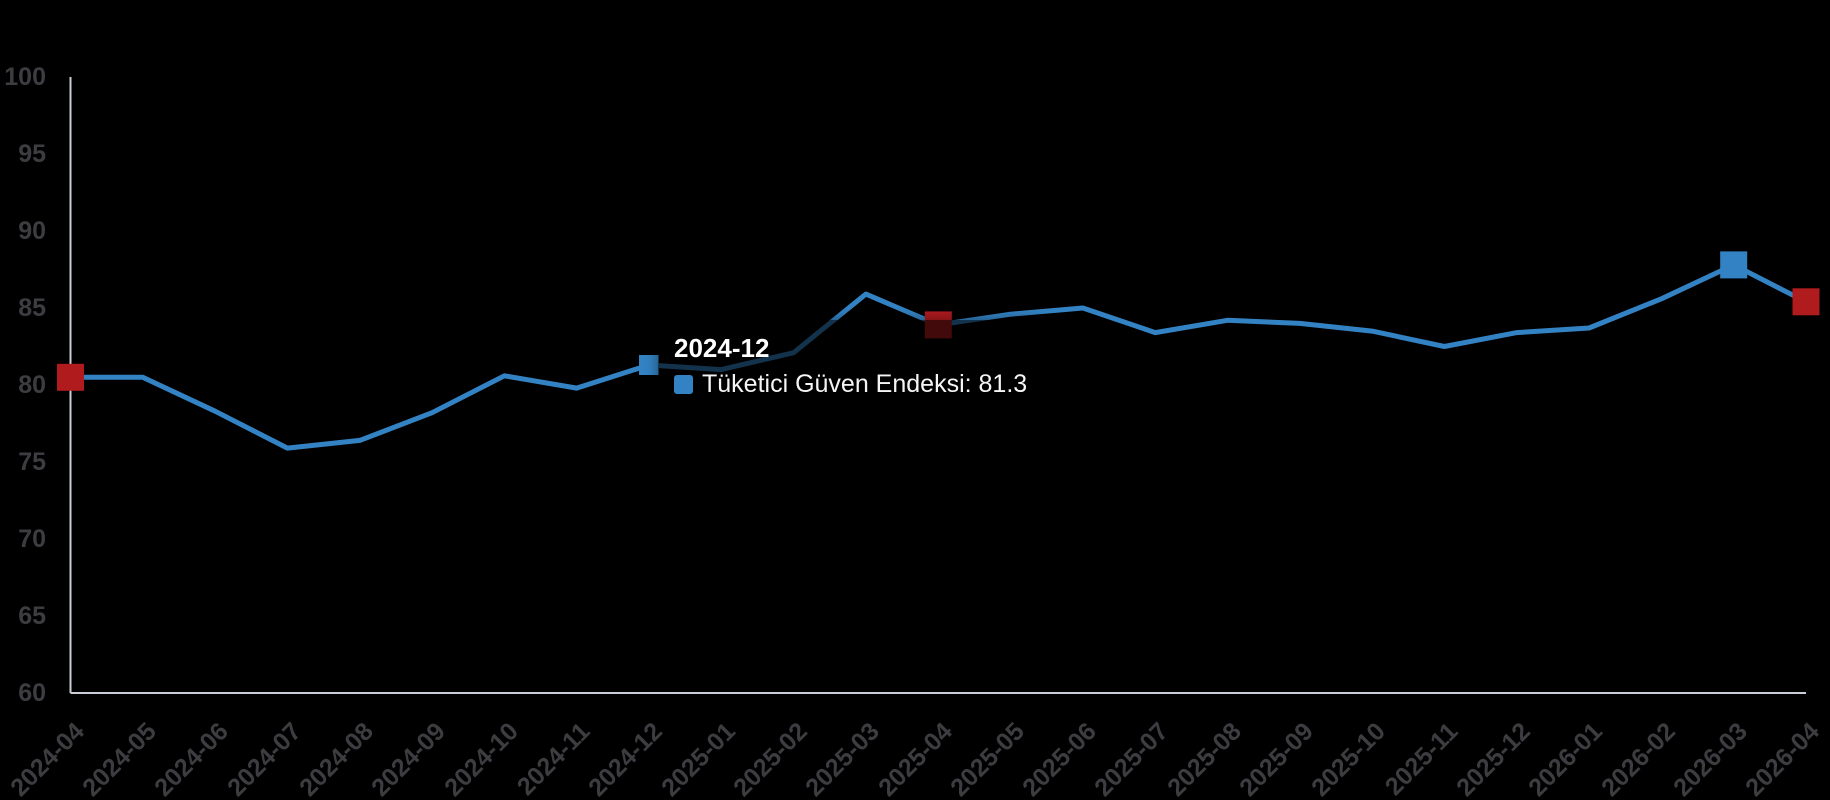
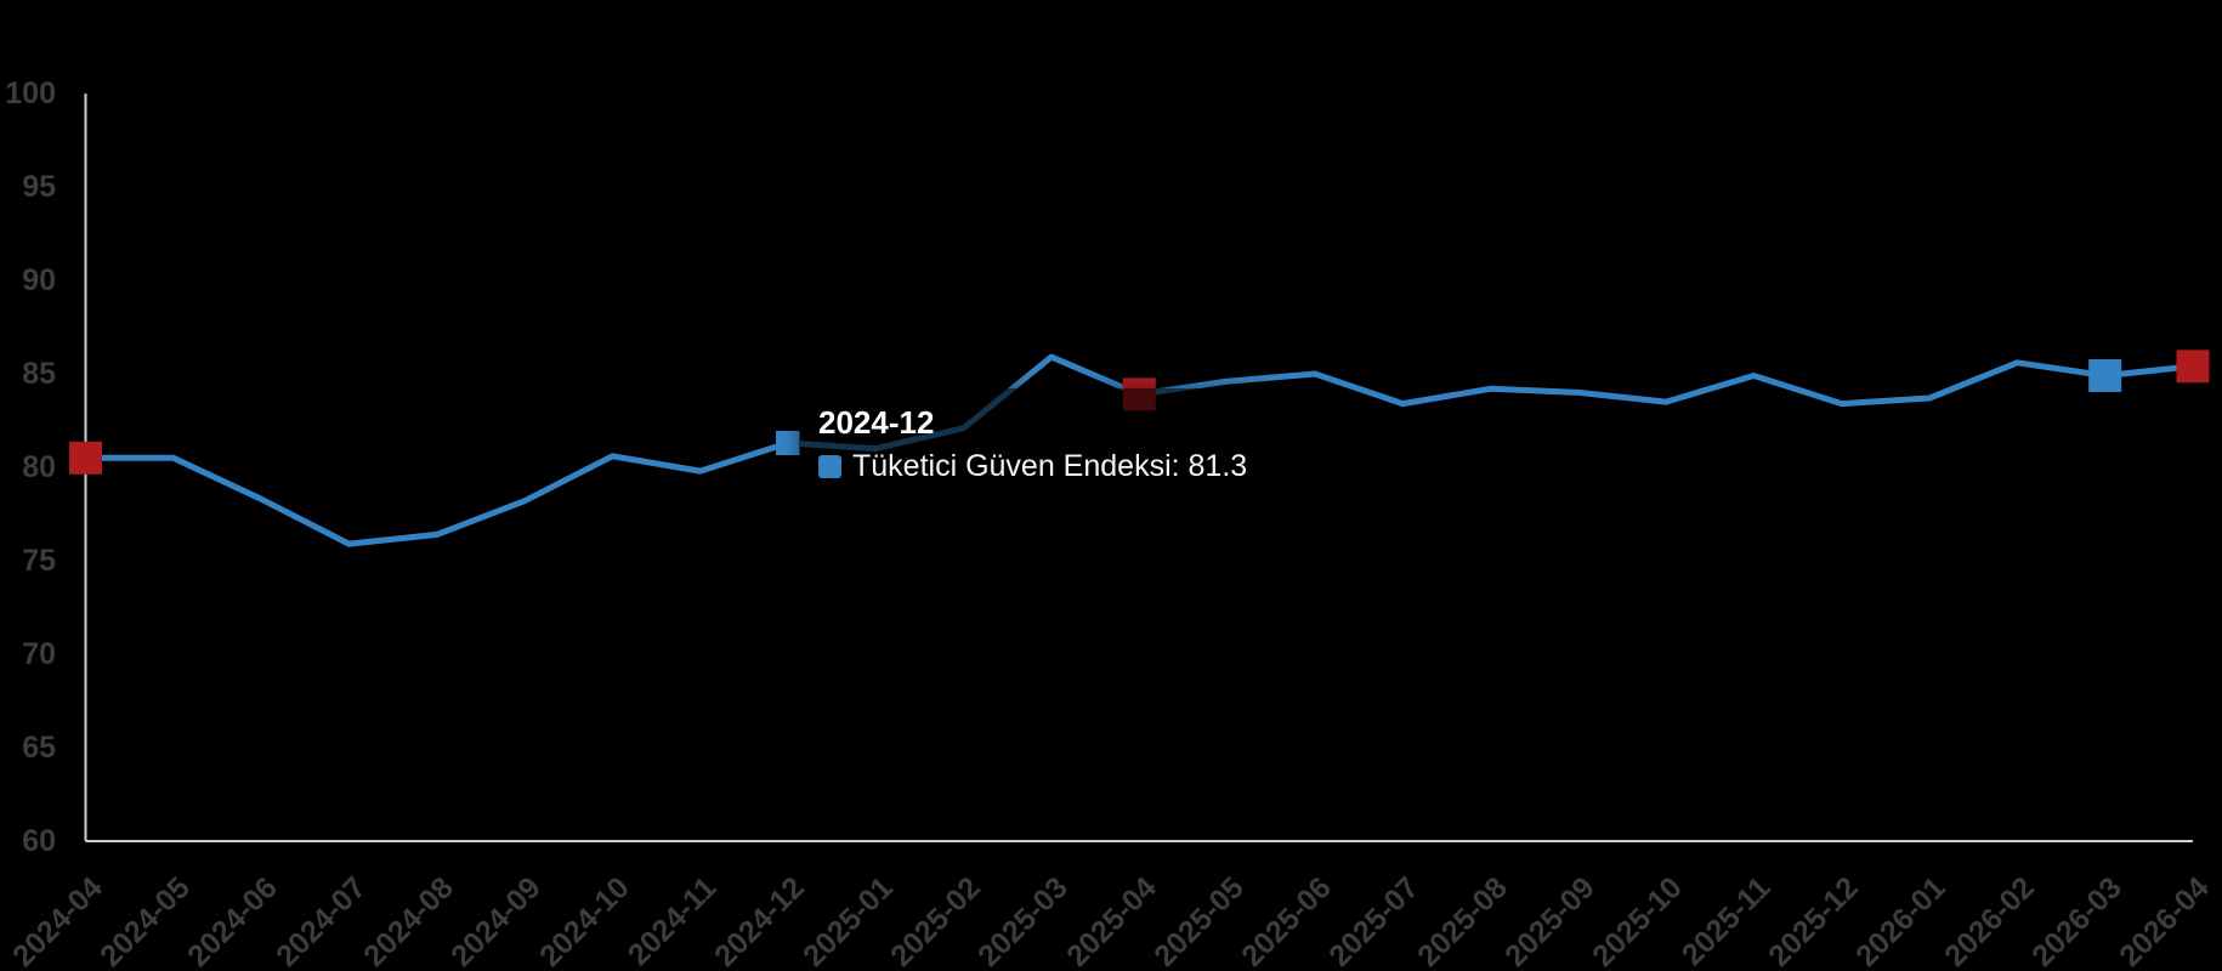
2025-11: 82.5 -> 84.9
2026-03: 87.8 -> 84.9
